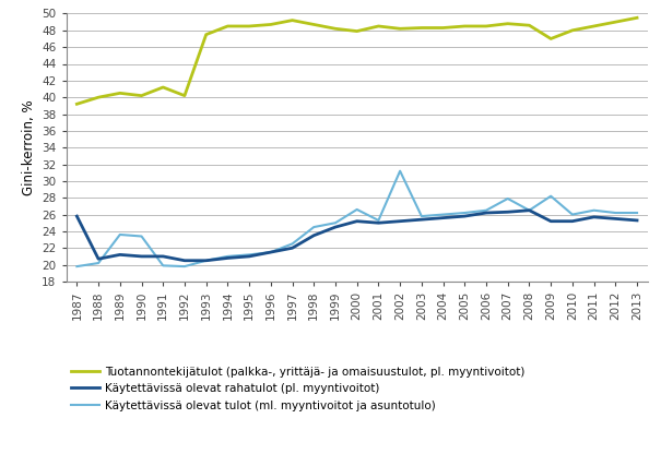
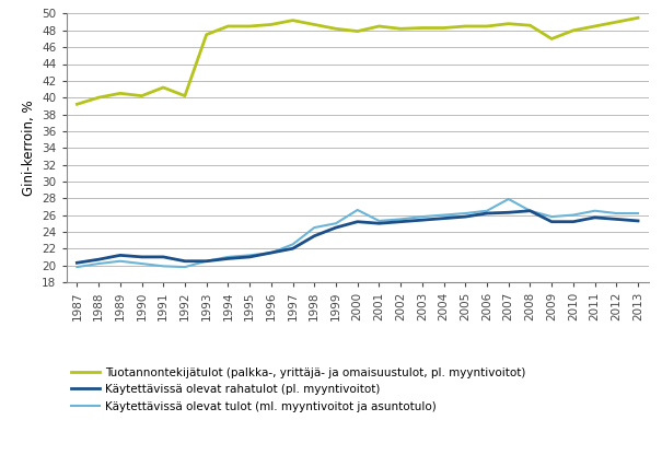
Käytettävissä olevat rahatulot (pl. myyntivoitot)/1987: 25.8 -> 20.3
Käytettävissä olevat tulot (ml. myyntivoitot ja asuntotulo)/1989: 23.6 -> 20.5
Käytettävissä olevat tulot (ml. myyntivoitot ja asuntotulo)/1990: 23.4 -> 20.2
Käytettävissä olevat tulot (ml. myyntivoitot ja asuntotulo)/2002: 31.2 -> 25.5
Käytettävissä olevat tulot (ml. myyntivoitot ja asuntotulo)/2009: 28.2 -> 25.8
